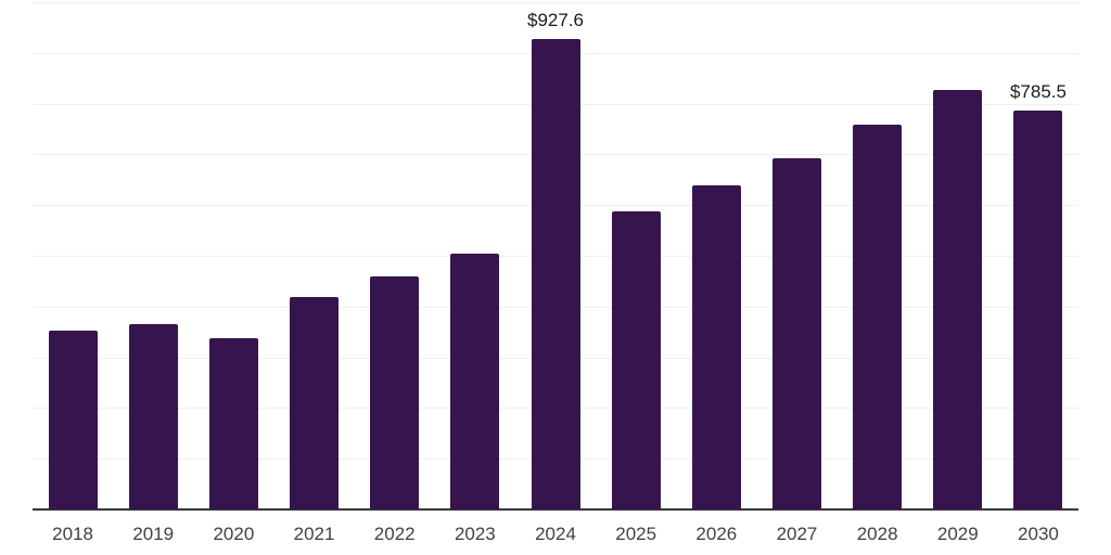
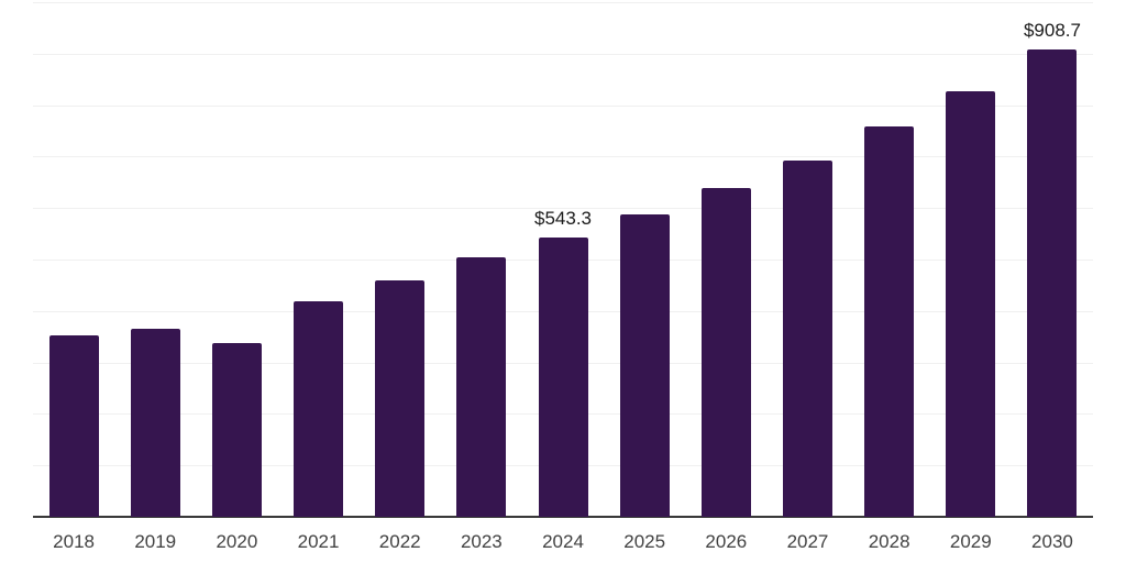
2024: $927.6 -> $543.3
2030: $785.5 -> $908.7
